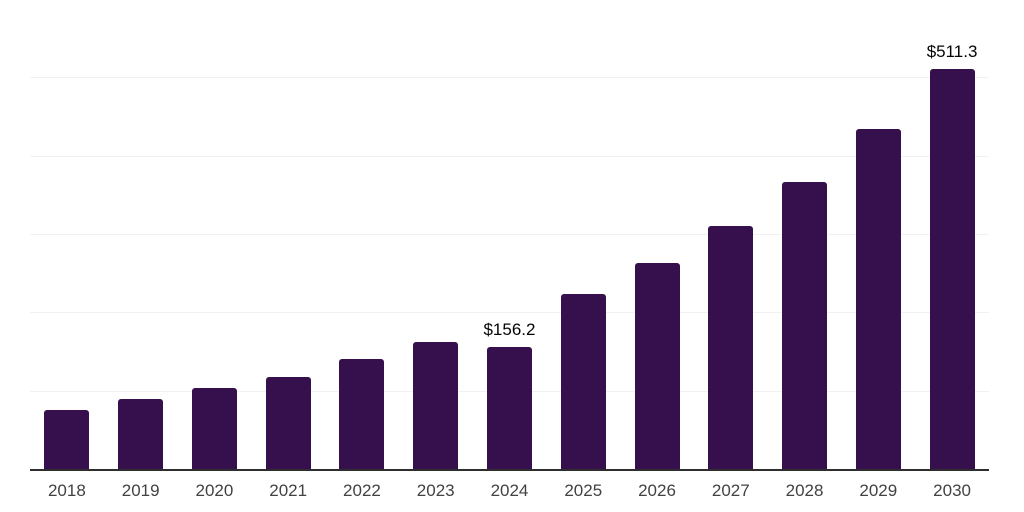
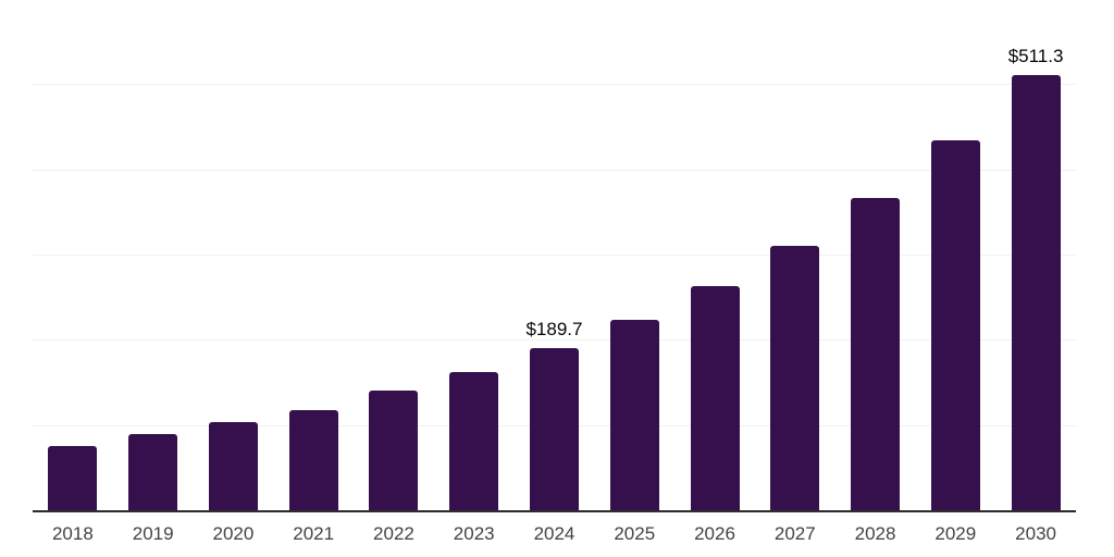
2024: $156.2 -> $189.7
